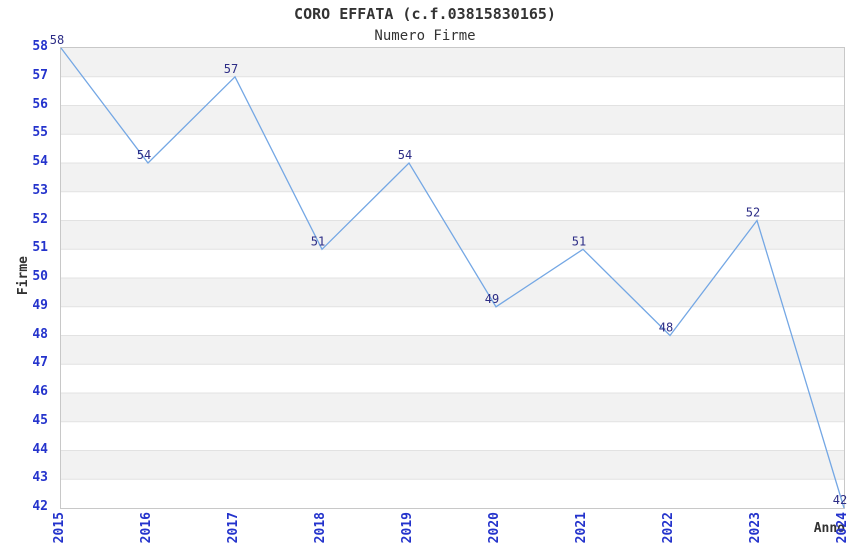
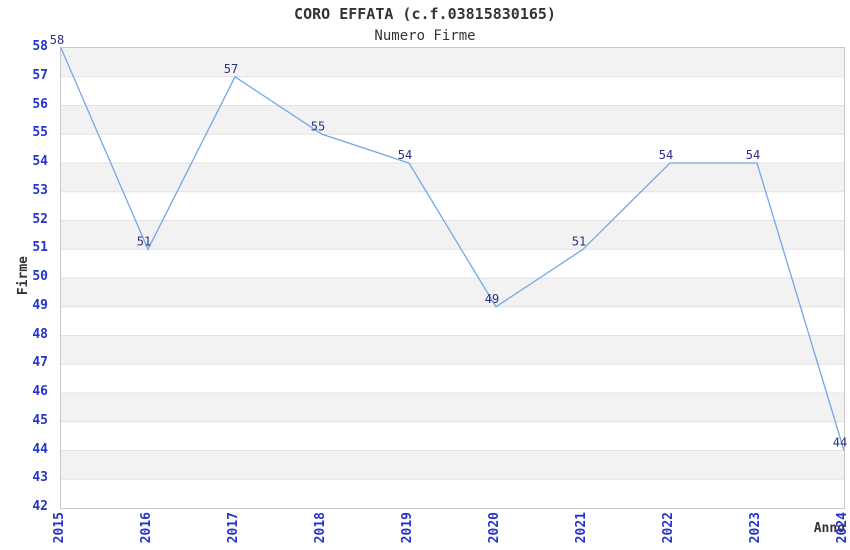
2016: 54 -> 51
2018: 51 -> 55
2022: 48 -> 54
2023: 52 -> 54
2024: 42 -> 44
